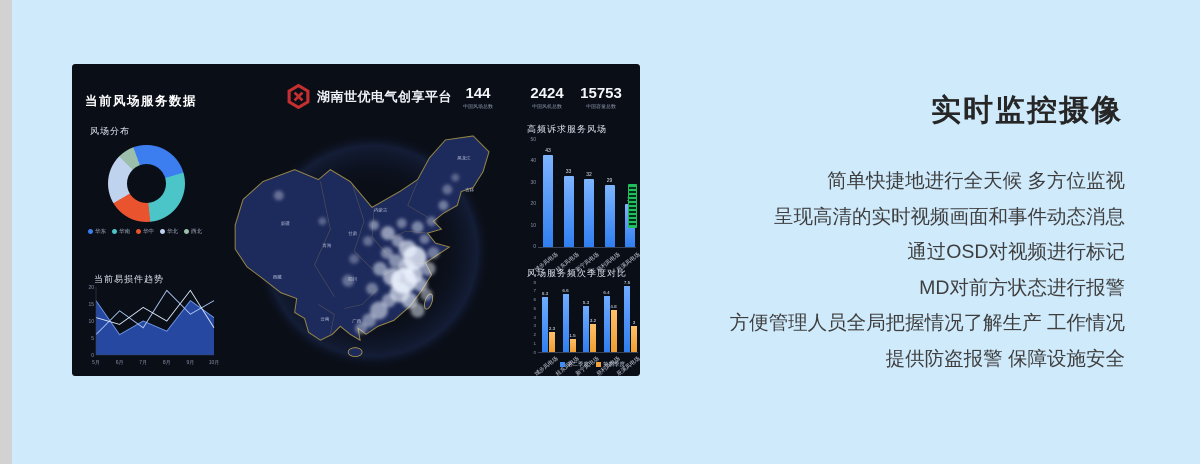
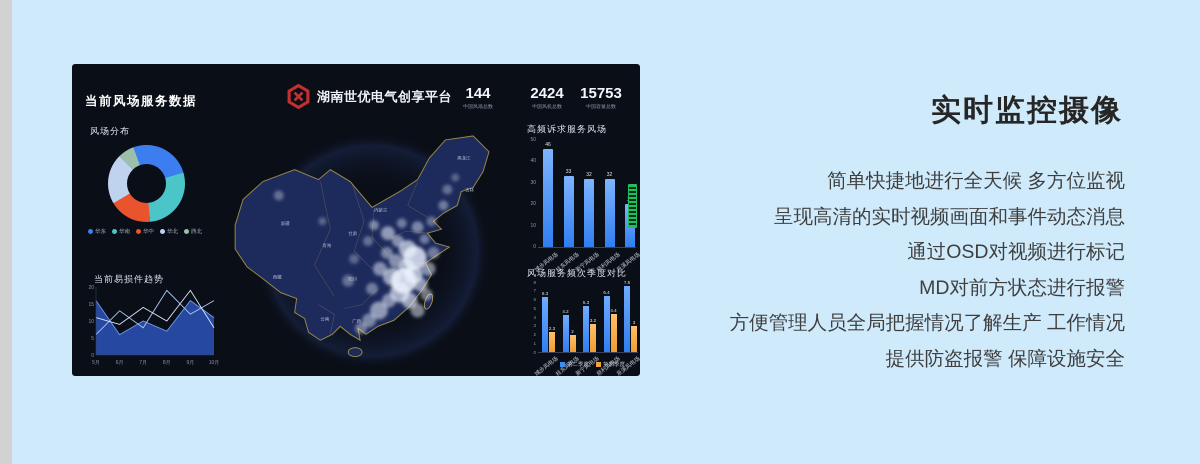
高频诉求服务风场/城步风电场: 43 -> 46
高频诉求服务风场/慈利风电场: 29 -> 32
风场服务频次季度对比/第二季度/桂东风电场: 6.6 -> 4.2
风场服务频次季度对比/第四季度/桂东风电场: 1.5 -> 2
风场服务频次季度对比/第四季度/慈利风电场: 4.8 -> 4.4
